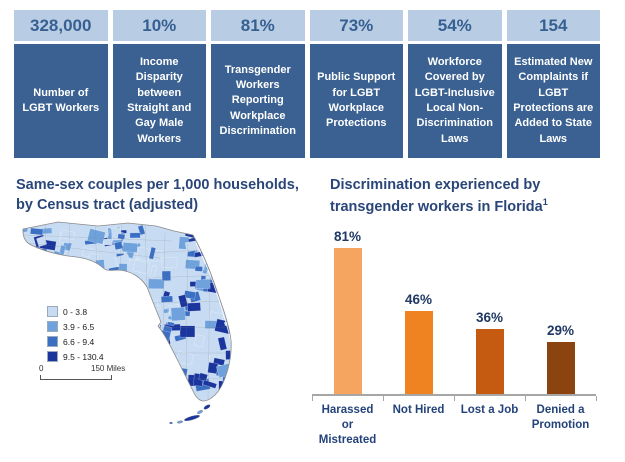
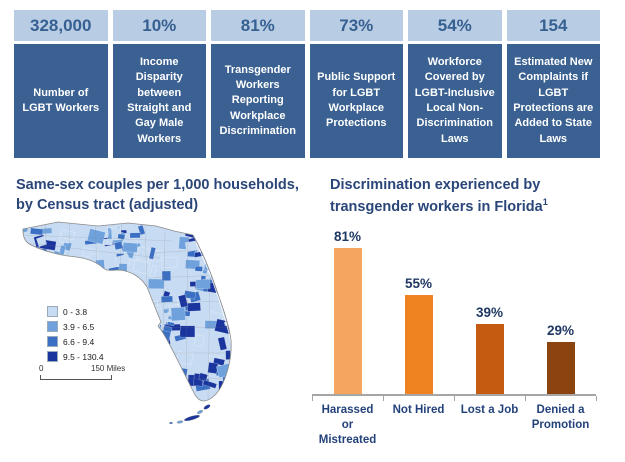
Not Hired: 46% -> 55%
Lost a Job: 36% -> 39%
